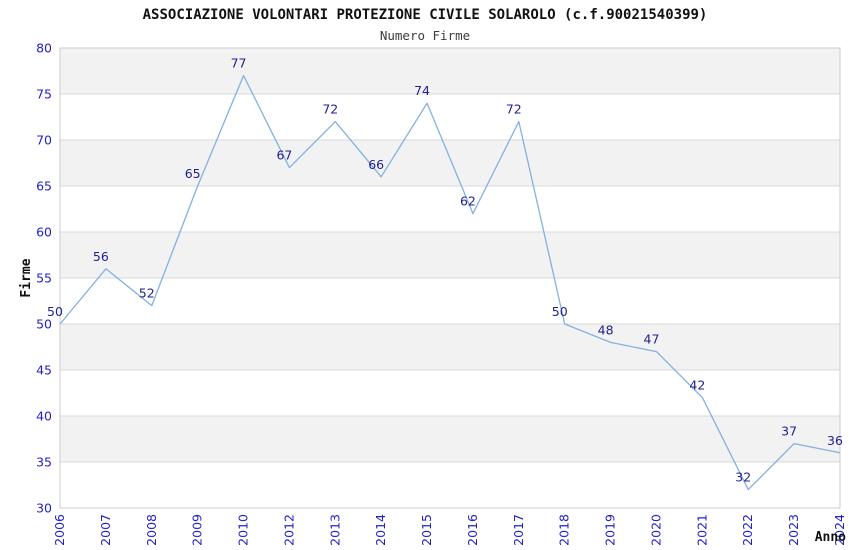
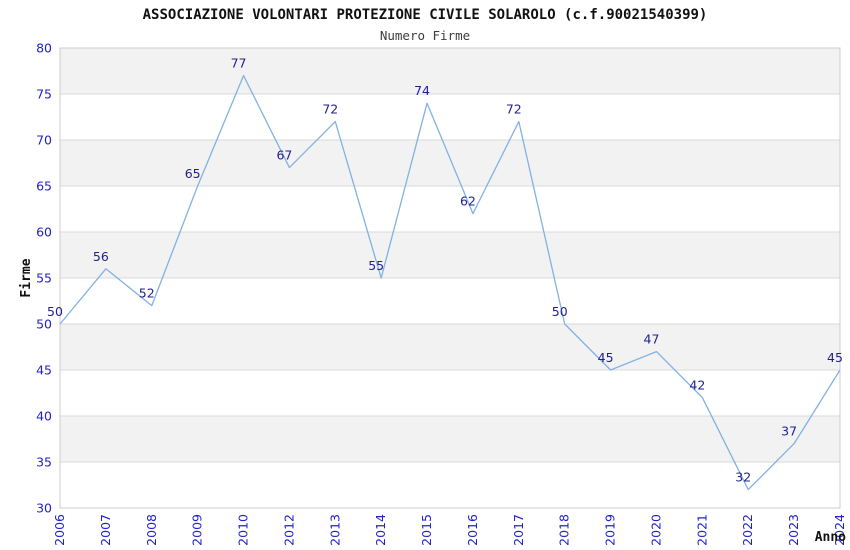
2014: 66 -> 55
2019: 48 -> 45
2024: 36 -> 45
